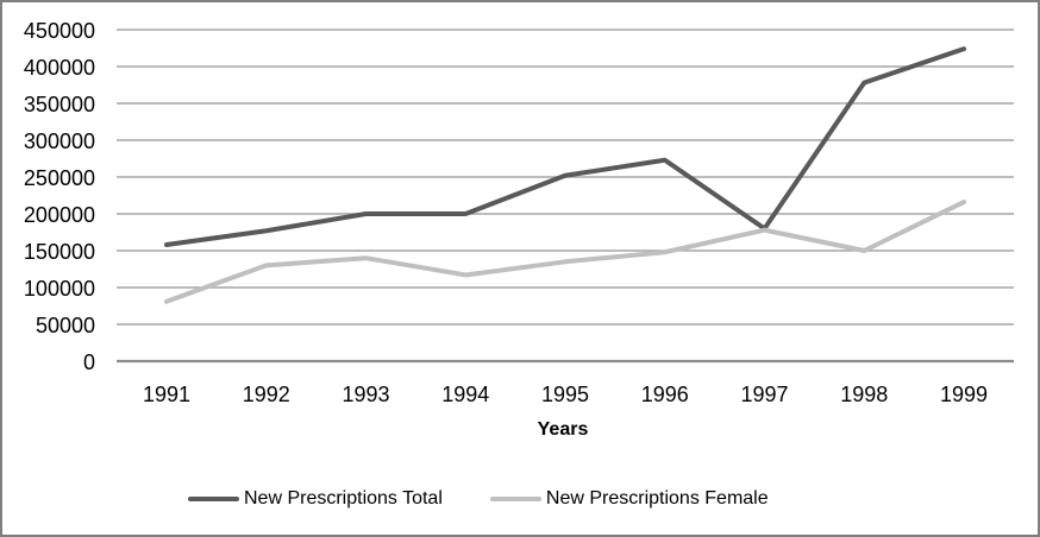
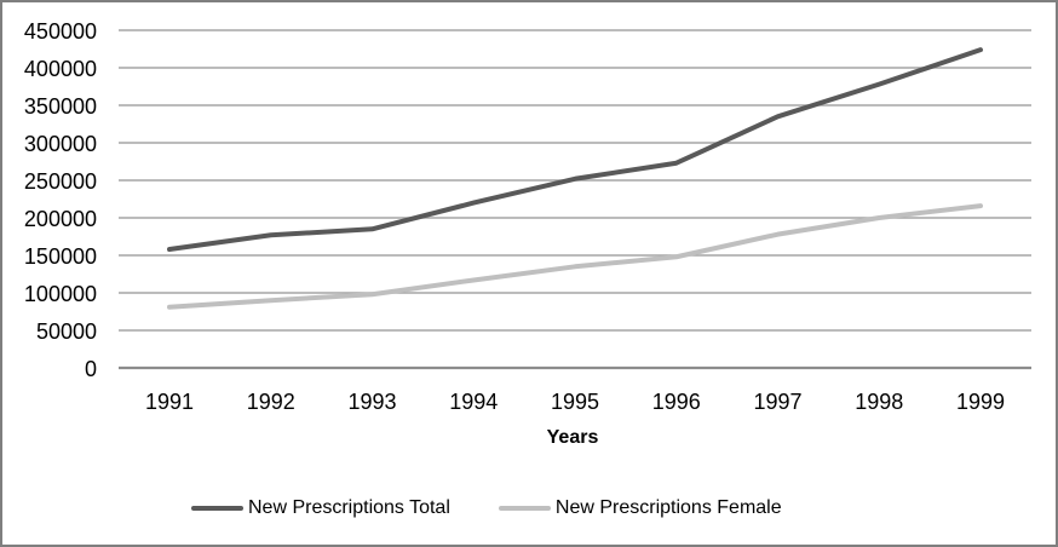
New Prescriptions Female/1992: 130000 -> 90000
New Prescriptions Total/1993: 200000 -> 180000
New Prescriptions Female/1993: 140000 -> 100000
New Prescriptions Total/1994: 200000 -> 220000
New Prescriptions Total/1997: 180000 -> 340000
New Prescriptions Female/1998: 150000 -> 200000
